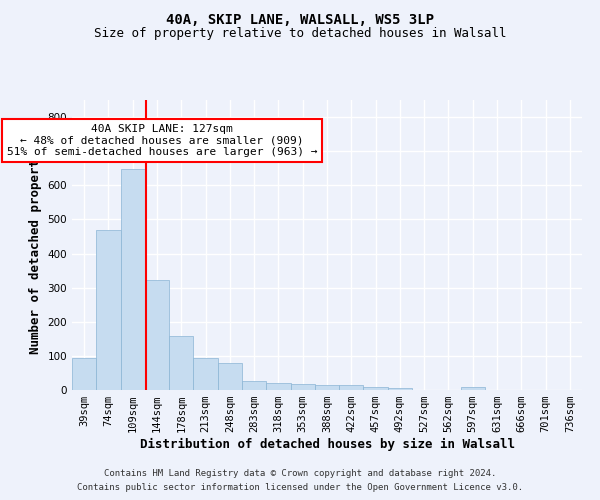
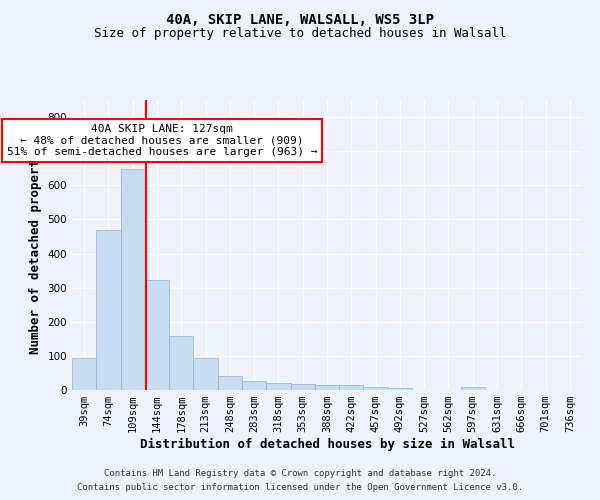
248sqm: 80 -> 42
